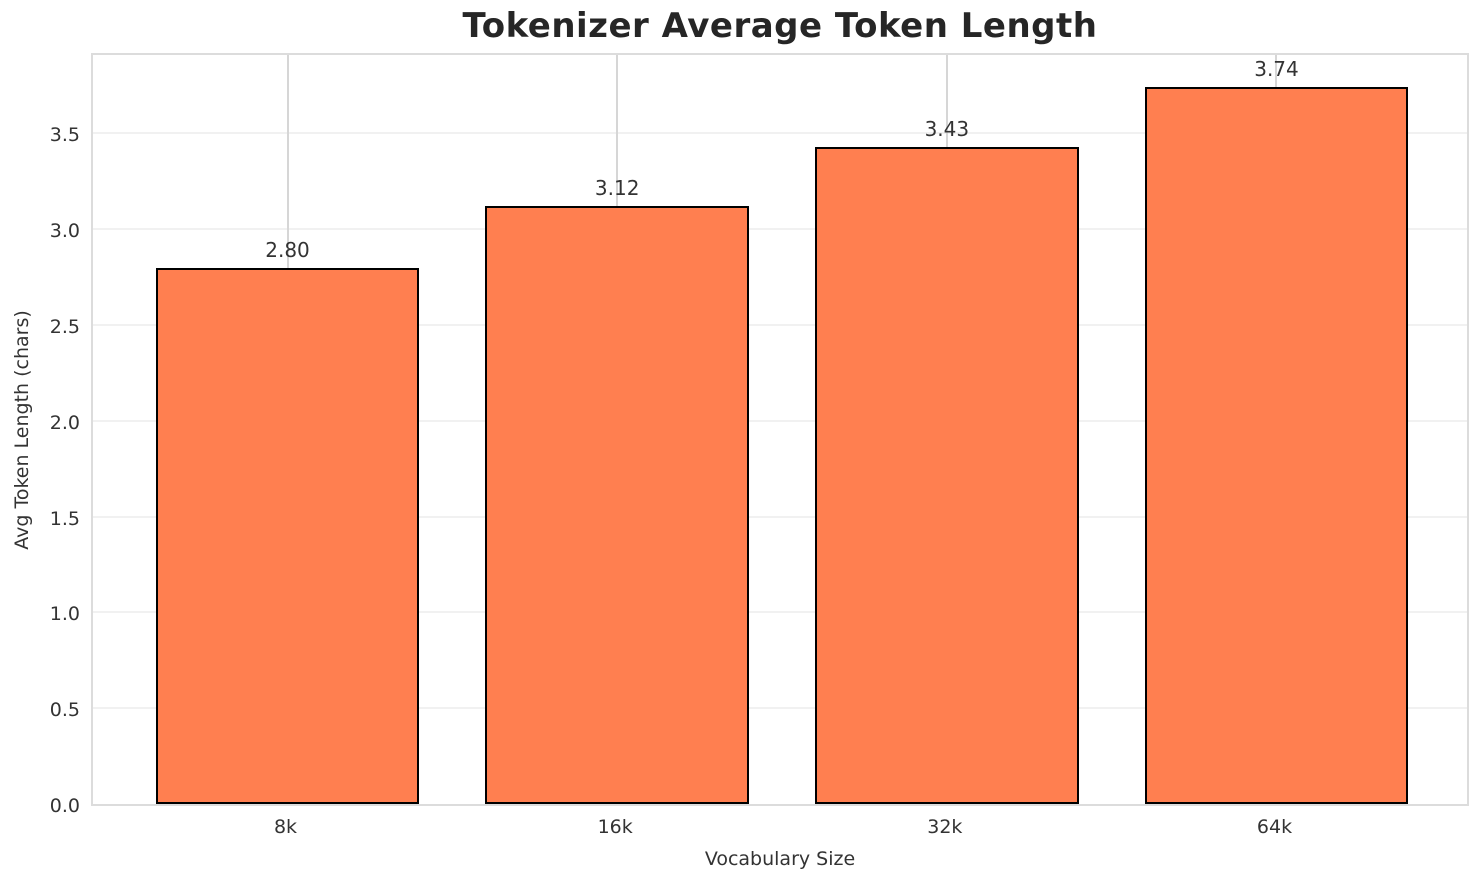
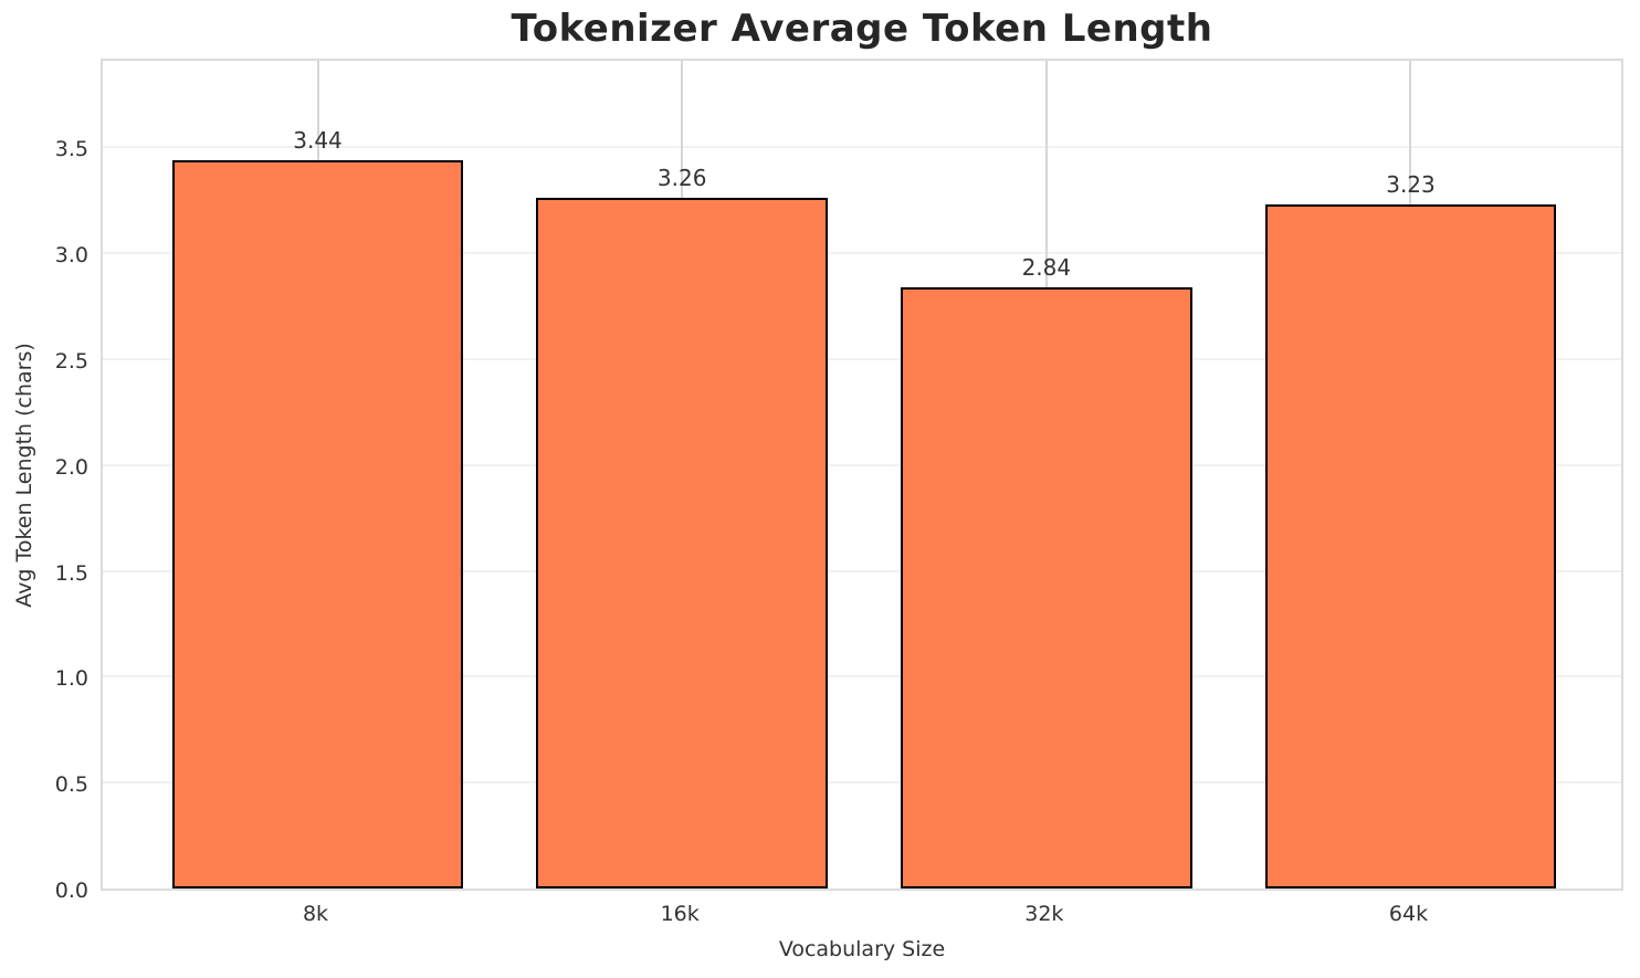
8k: 2.80 -> 3.44
16k: 3.12 -> 3.26
32k: 3.43 -> 2.84
64k: 3.74 -> 3.23
